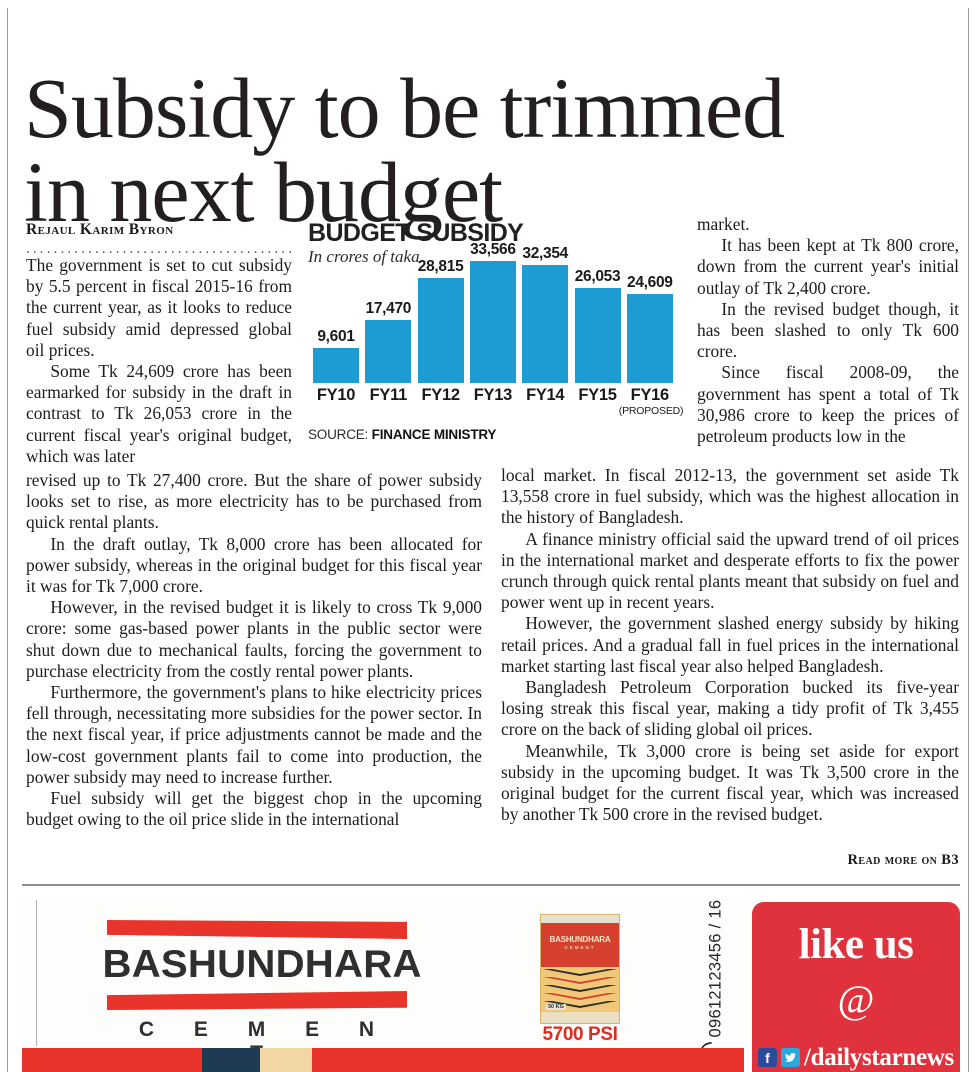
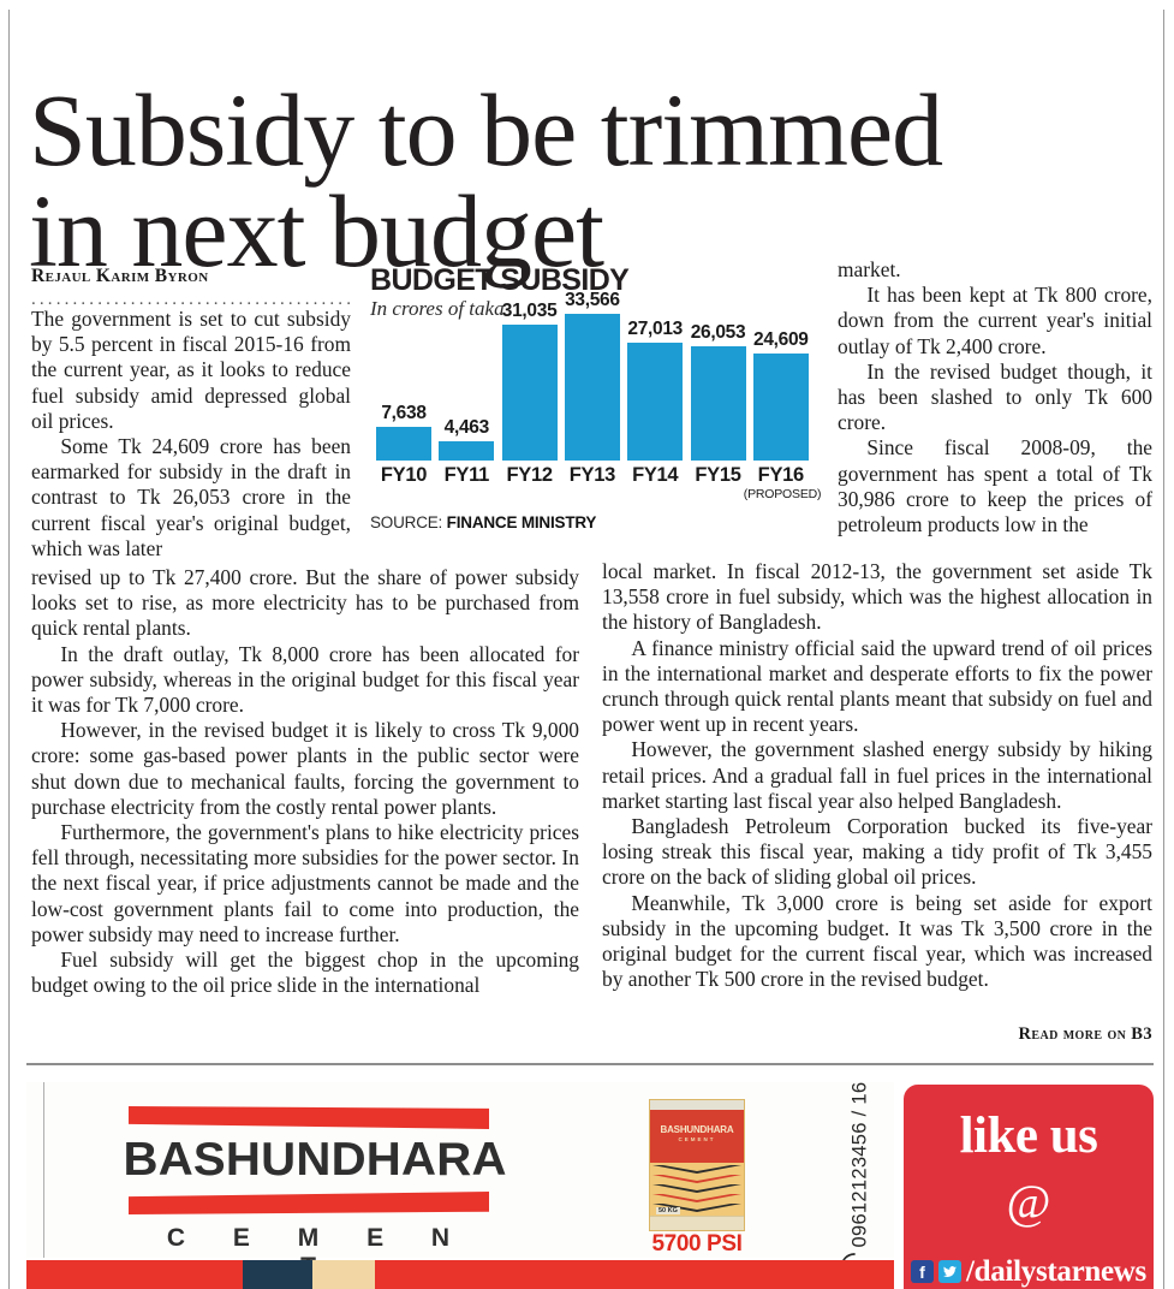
FY10: 9,601 -> 7,638
FY11: 17,470 -> 4,463
FY12: 28,815 -> 31,035
FY14: 32,354 -> 27,013
